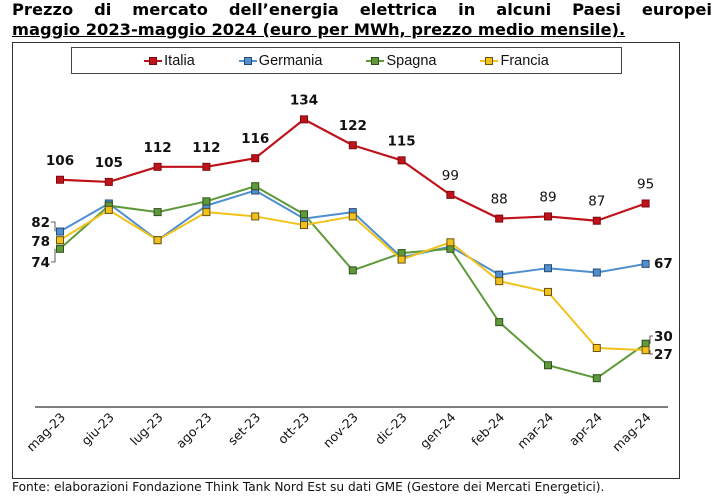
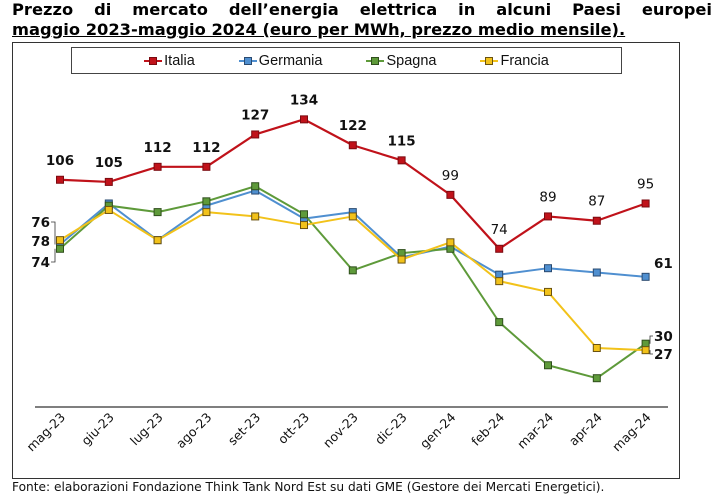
Germania/mag-23: 82 -> 76
Italia/set-23: 116 -> 127
Italia/feb-24: 88 -> 74
Germania/mag-24: 67 -> 61
